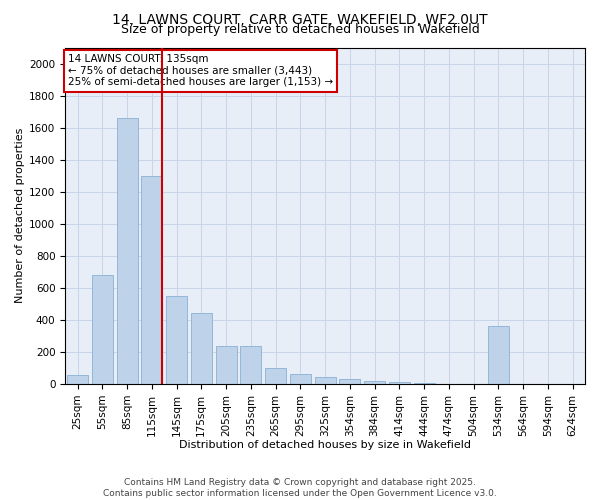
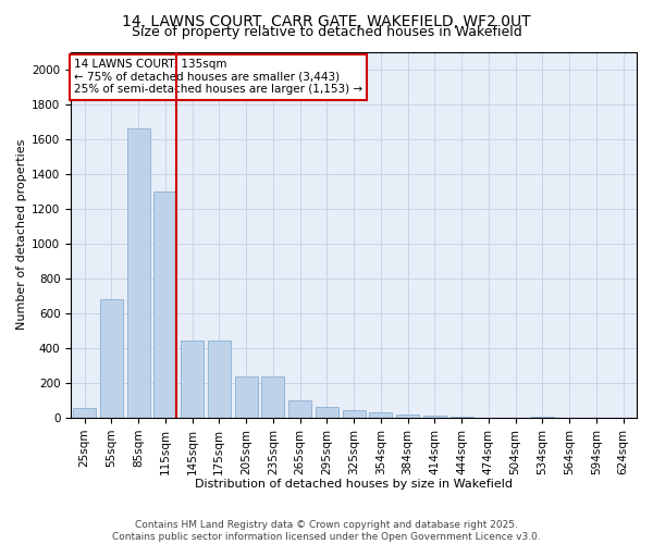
145sqm: 550 -> 440
534sqm: 360 -> 10
